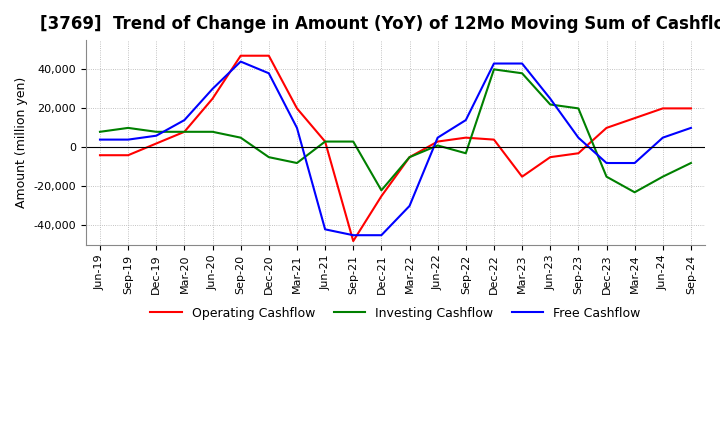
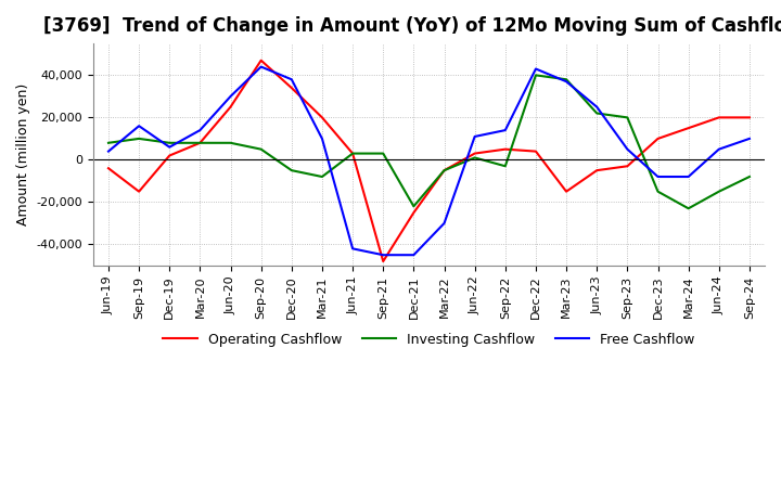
Operating Cashflow/Sep-19: -4,000 -> -15,000
Free Cashflow/Sep-19: 4,000 -> 16,000
Operating Cashflow/Dec-20: 47,000 -> 34,000
Free Cashflow/Jun-22: 5,000 -> 11,000
Free Cashflow/Mar-23: 43,000 -> 37,000
